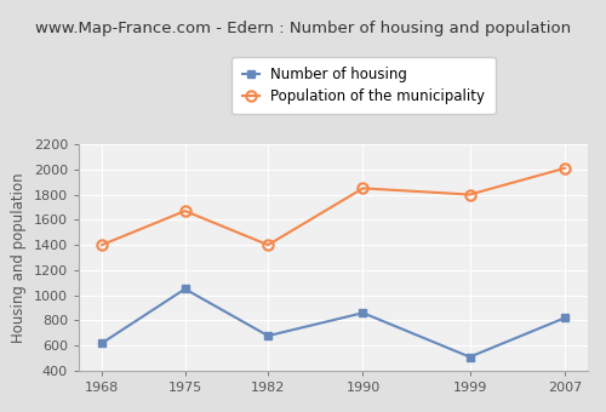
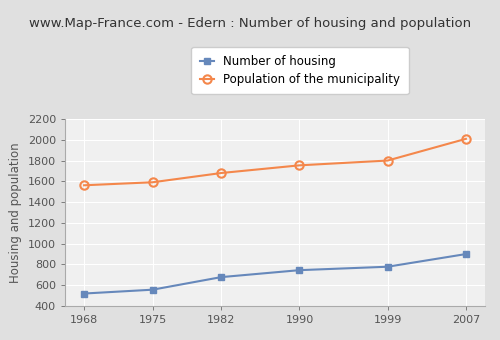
Number of housing/1968: 620 -> 520
Population of the municipality/1968: 1400 -> 1560
Number of housing/1975: 1050 -> 560
Population of the municipality/1975: 1670 -> 1590
Population of the municipality/1982: 1400 -> 1680
Number of housing/1990: 860 -> 740
Population of the municipality/1990: 1850 -> 1750
Number of housing/1999: 510 -> 780
Number of housing/2007: 820 -> 900
